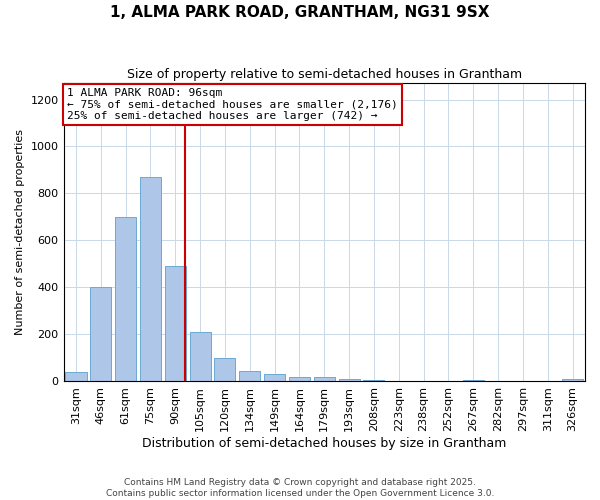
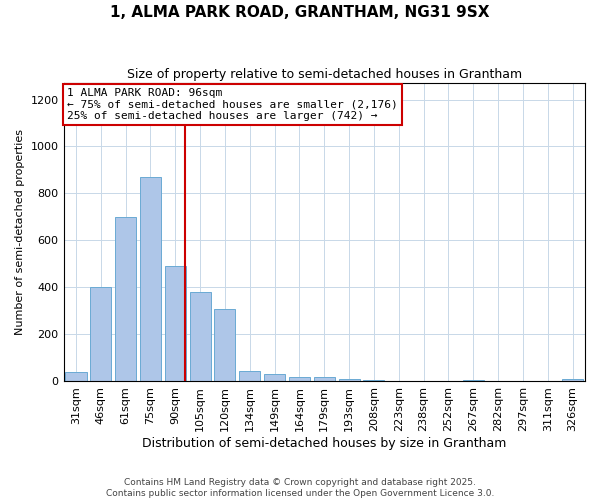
105sqm: 210 -> 380
120sqm: 100 -> 310
